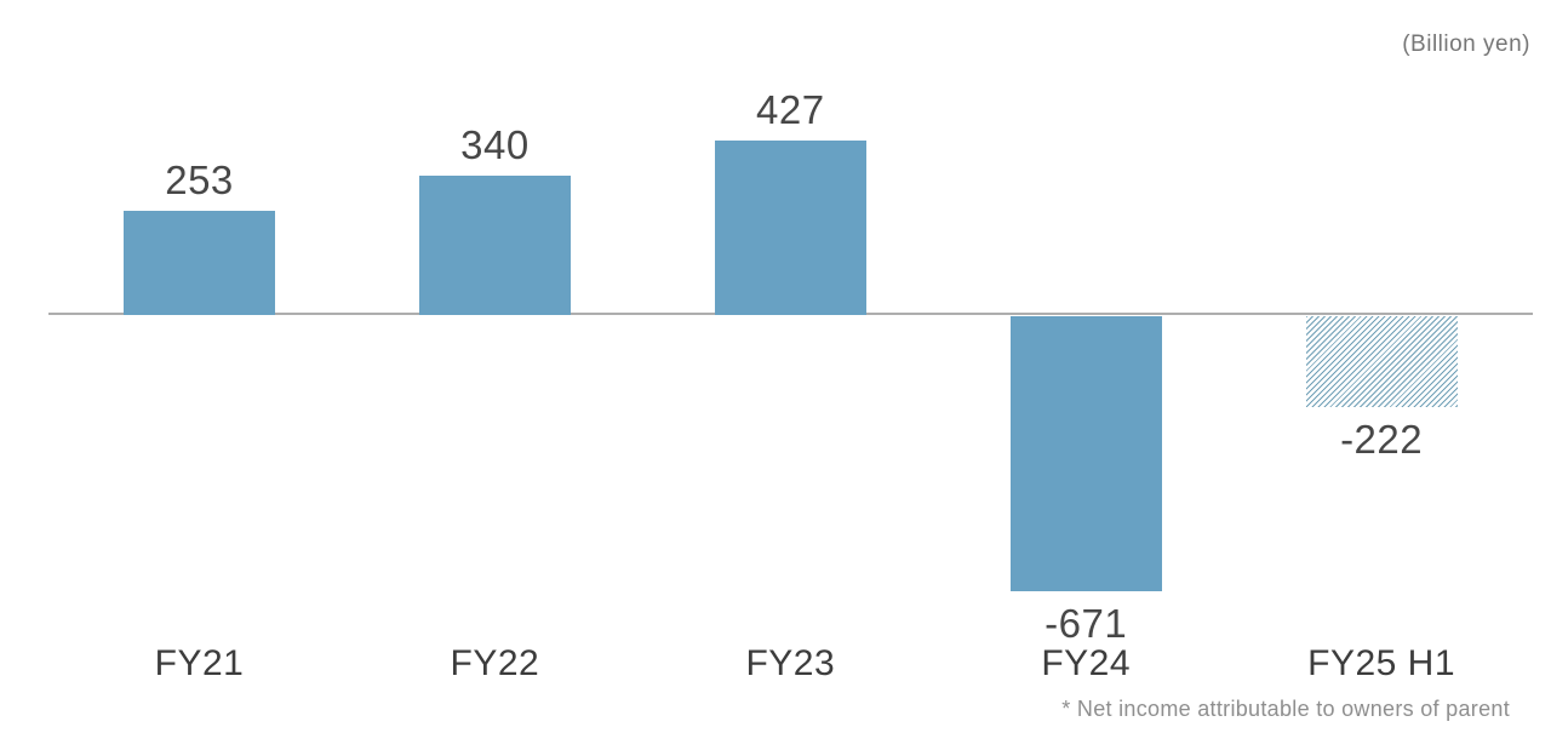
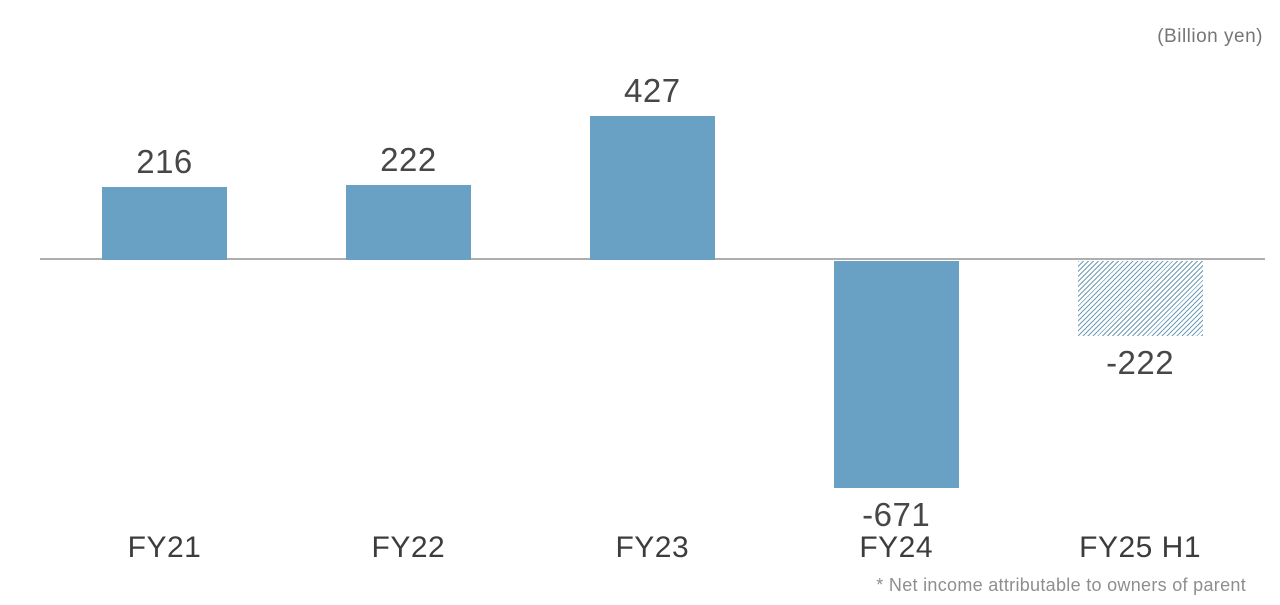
FY21: 253 -> 216
FY22: 340 -> 222
